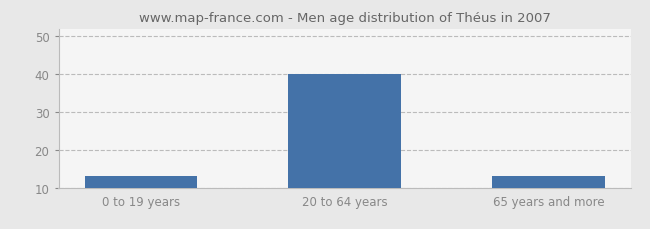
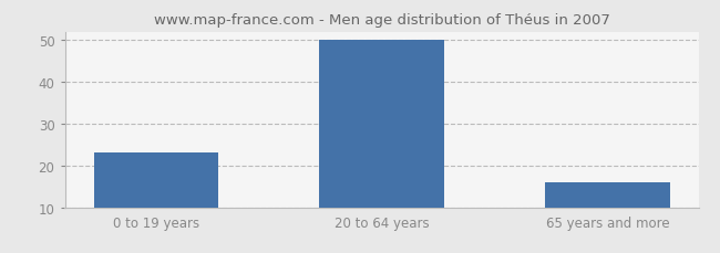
0 to 19 years: 13 -> 23
20 to 64 years: 40 -> 50
65 years and more: 13 -> 16
